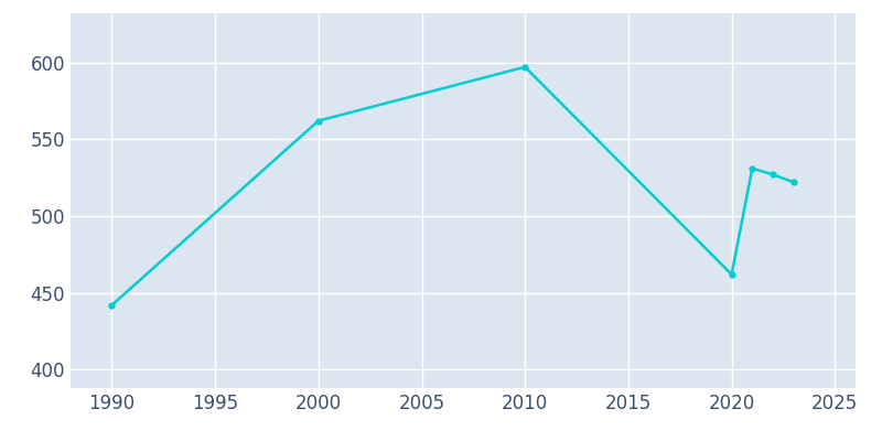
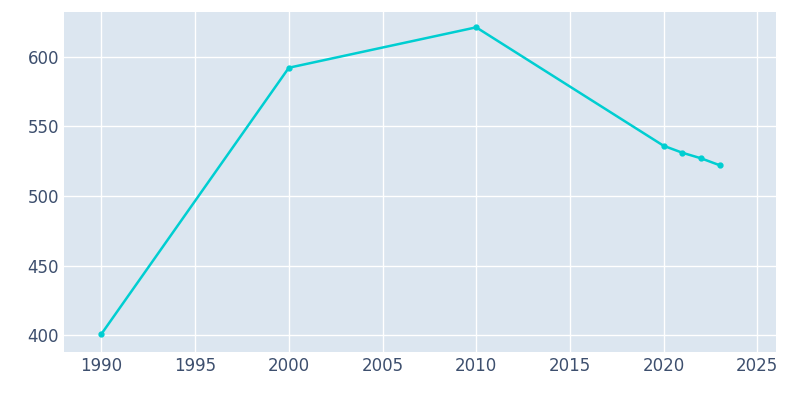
1990: 442 -> 401
2000: 562 -> 592
2010: 597 -> 621
2020: 462 -> 536
